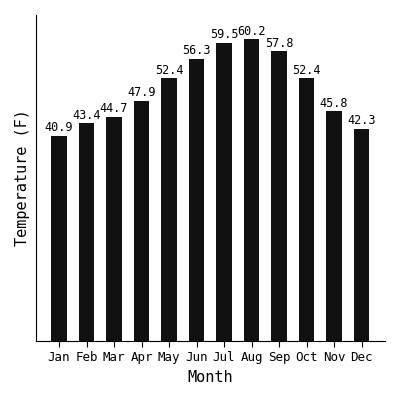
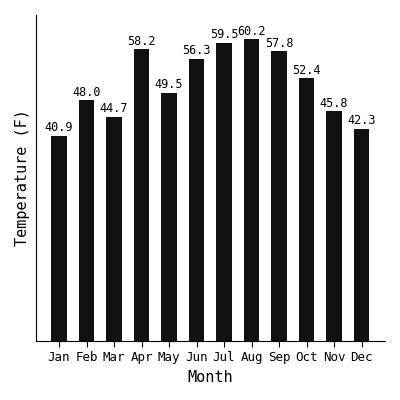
Feb: 43.4 -> 48.0
Apr: 47.9 -> 58.2
May: 52.4 -> 49.5
